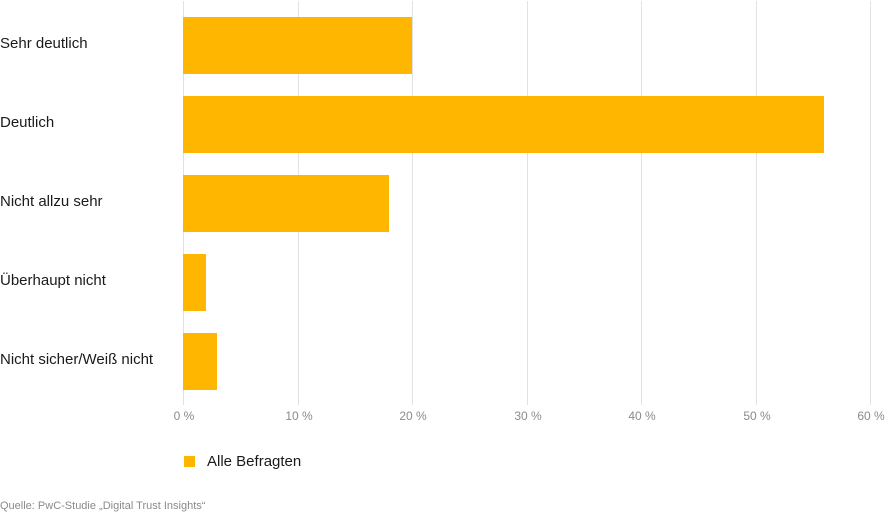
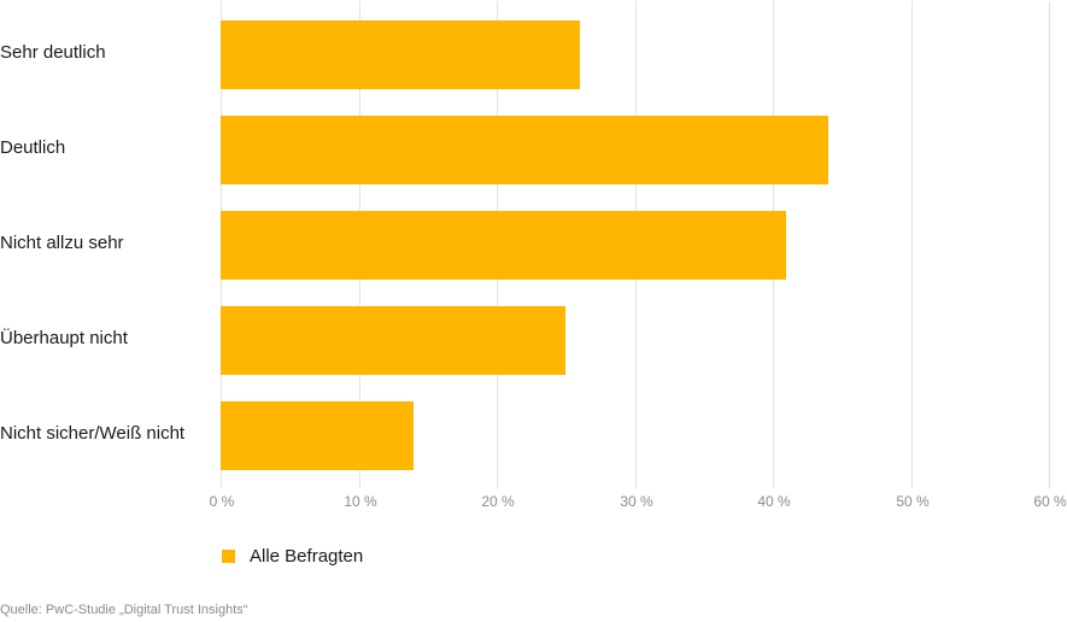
Sehr deutlich: 20% -> 26%
Deutlich: 56% -> 44%
Nicht allzu sehr: 18% -> 41%
Überhaupt nicht: 2% -> 25%
Nicht sicher/Weiß nicht: 3% -> 14%
